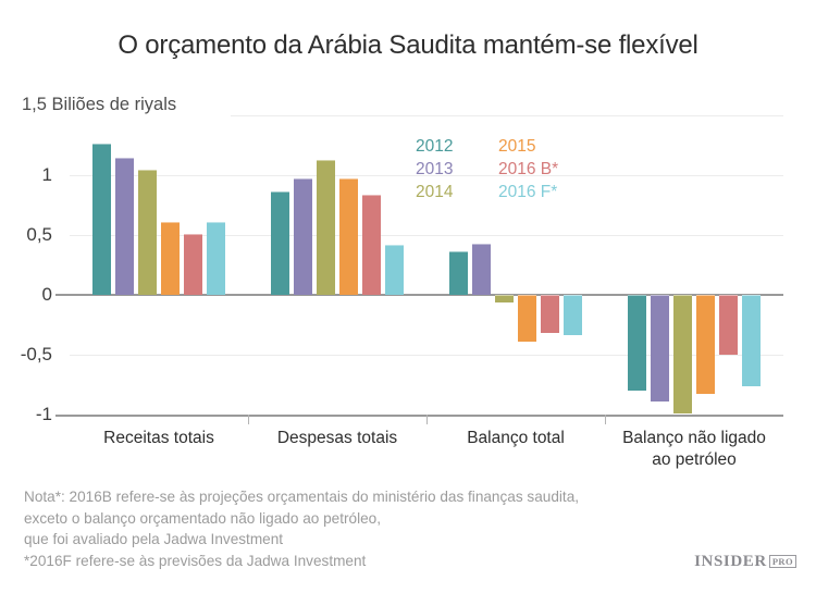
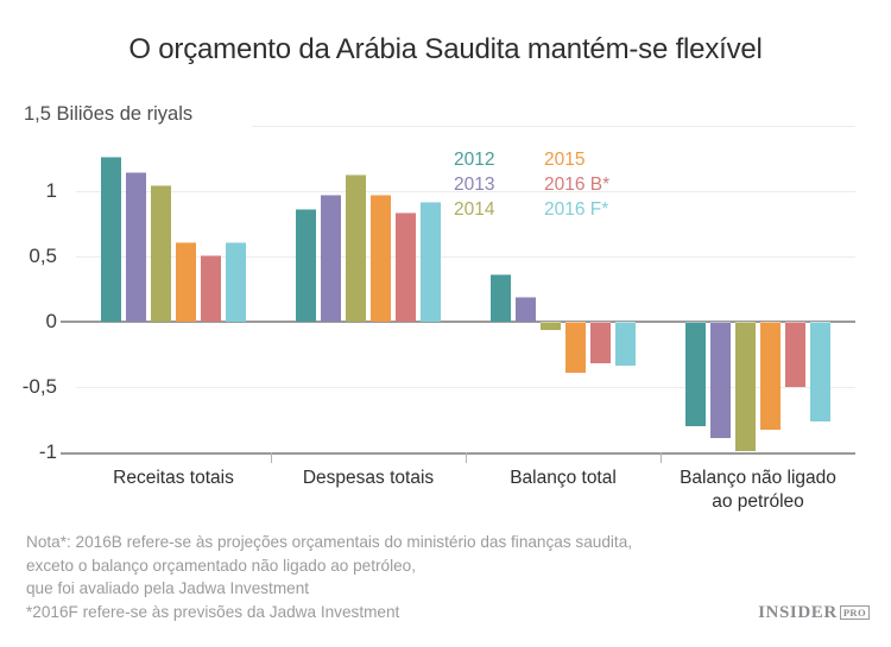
2016 F*/Despesas totais: 0,42 -> 0,92
2013/Balanço total: 0,43 -> 0,19
